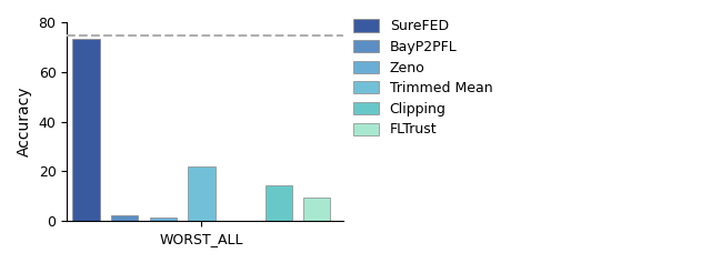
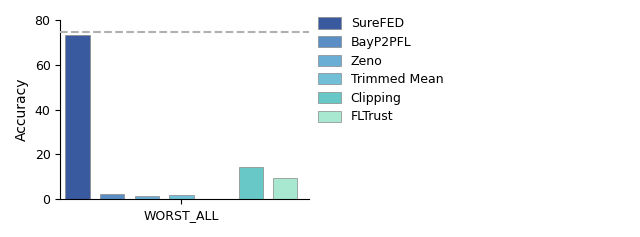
WORST_ALL: 22.0 -> 2.0
